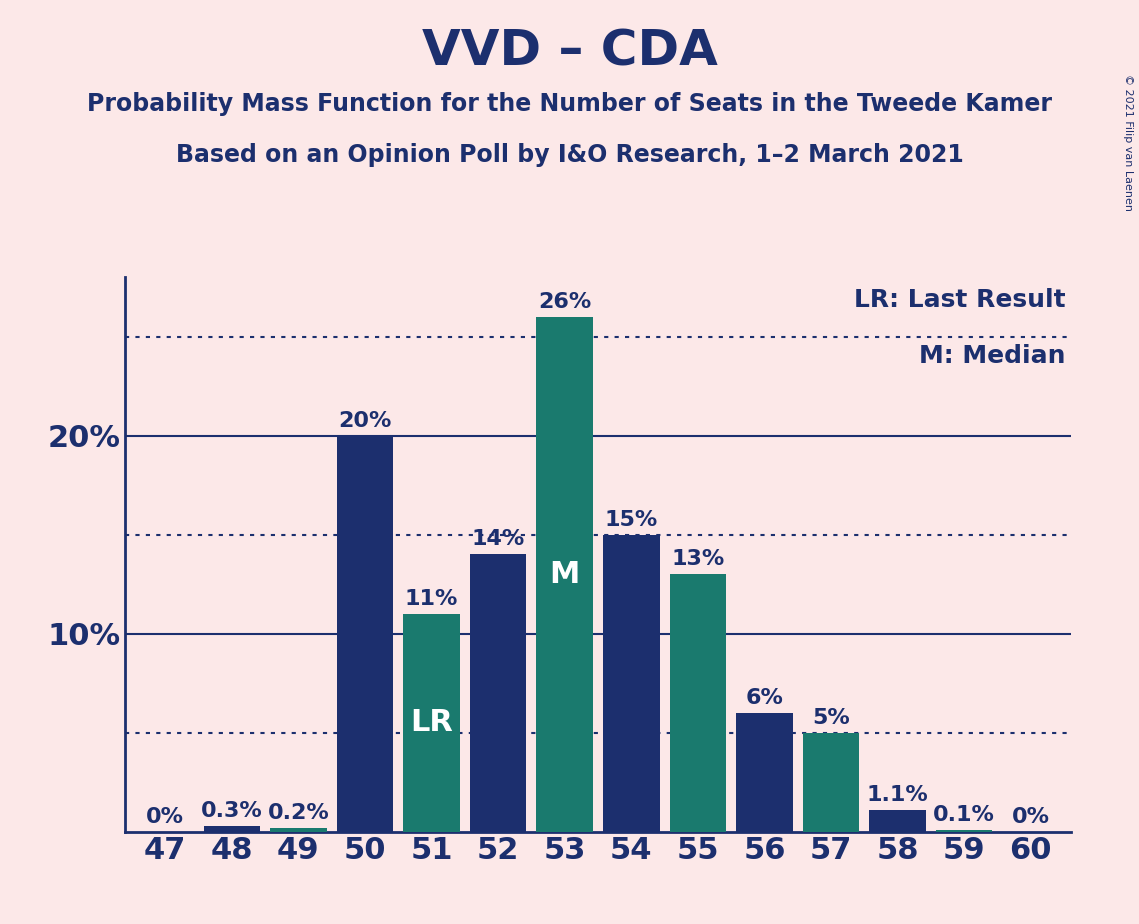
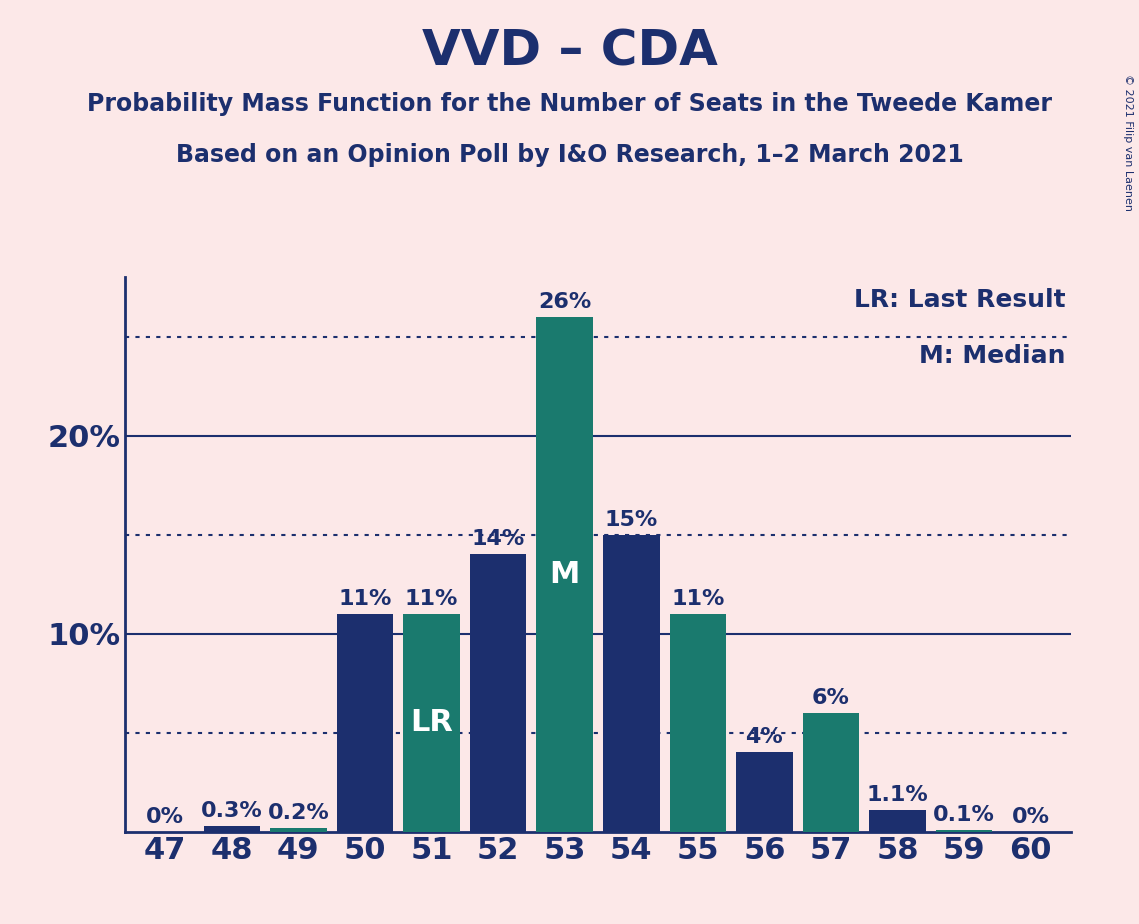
50: 20% -> 11%
55: 13% -> 11%
56: 6% -> 4%
57: 5% -> 6%
